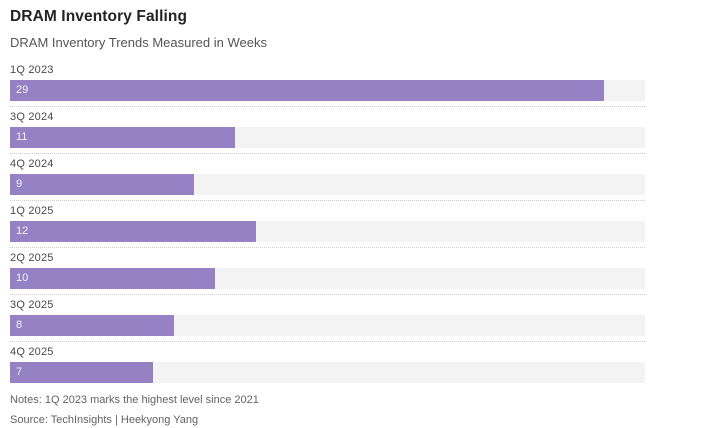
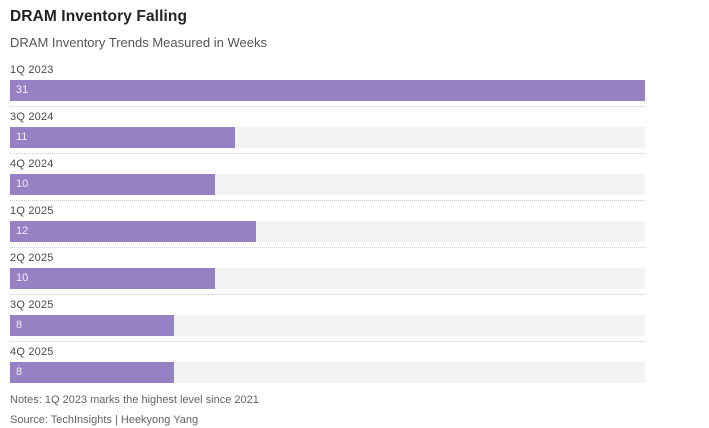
1Q 2023: 29 -> 31
4Q 2024: 9 -> 10
4Q 2025: 7 -> 8
